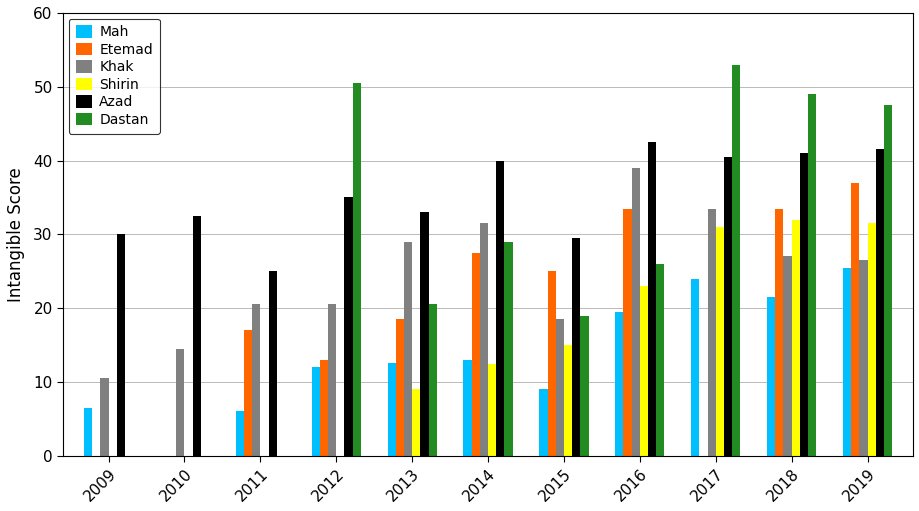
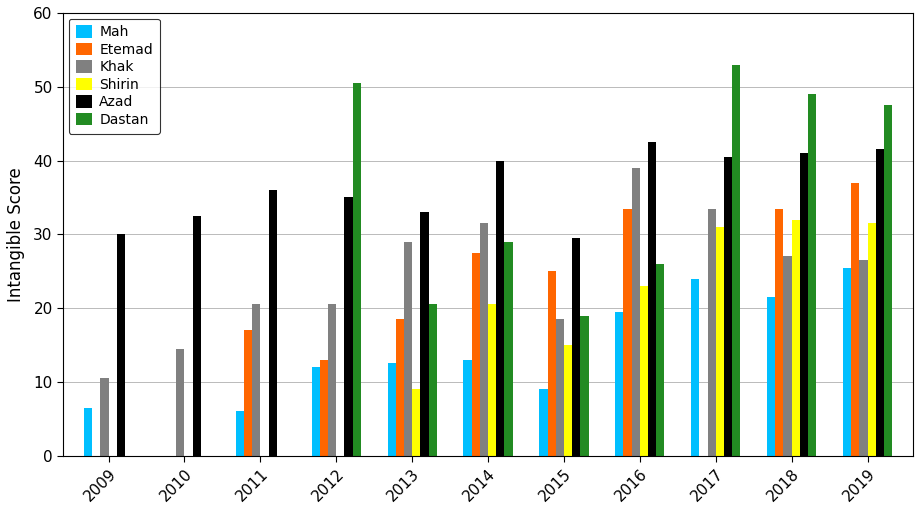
Azad/2011: 25.0 -> 36.0
Shirin/2014: 12.4 -> 20.5
